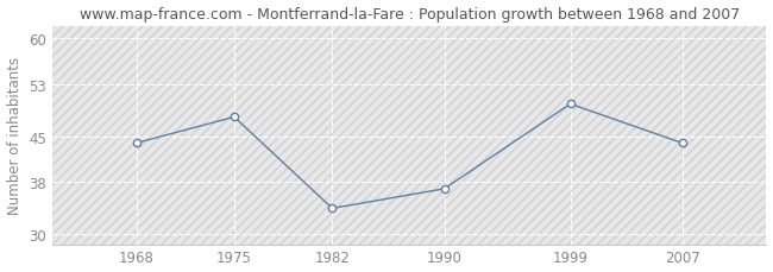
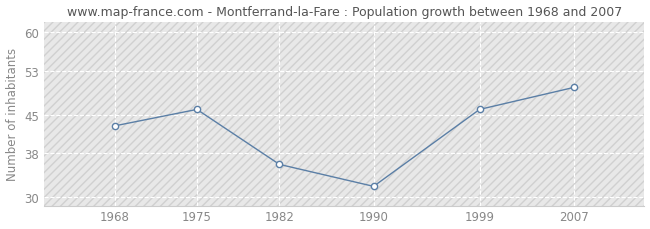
1968: 44 -> 43
1975: 48 -> 46
1982: 34 -> 36
1990: 37 -> 32
1999: 50 -> 46
2007: 44 -> 50
